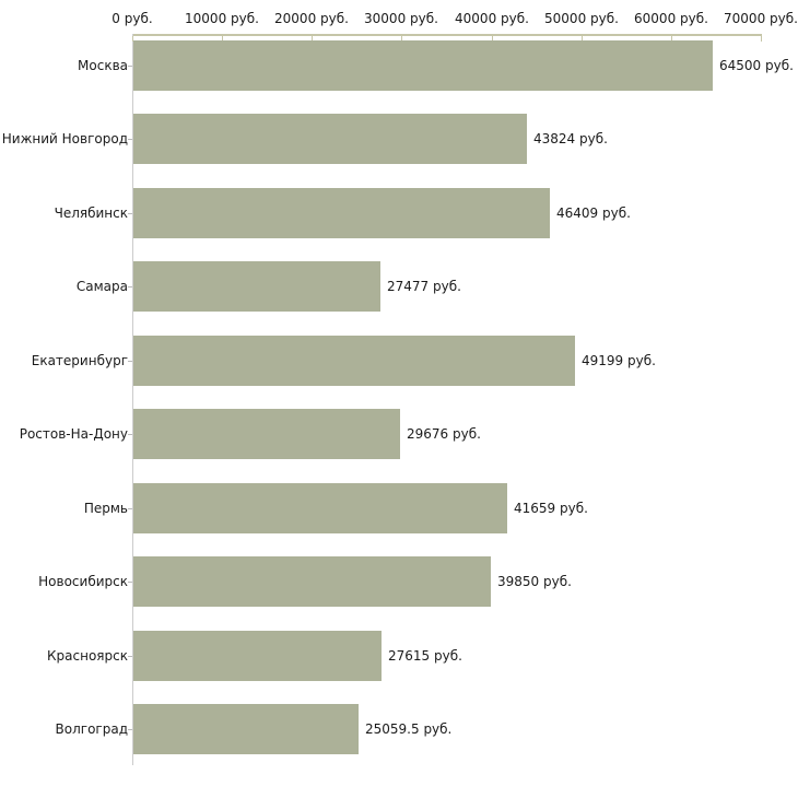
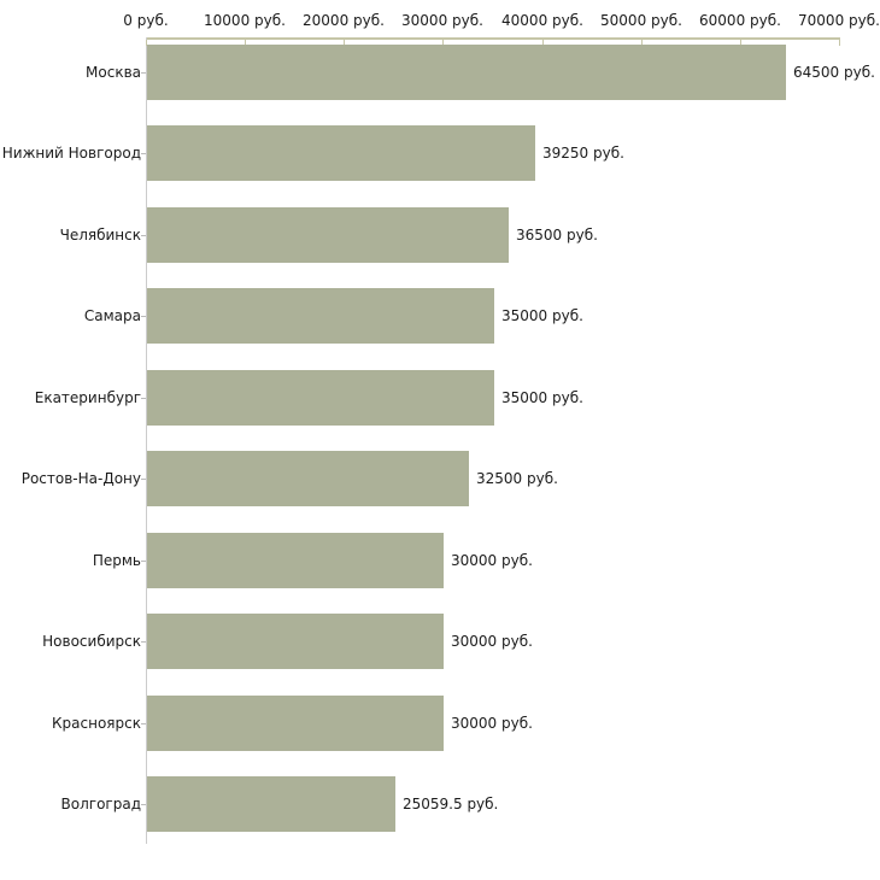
Нижний Новгород: 43824 -> 39250
Челябинск: 46409 -> 36500
Самара: 27477 -> 35000
Екатеринбург: 49199 -> 35000
Ростов-На-Дону: 29676 -> 32500
Пермь: 41659 -> 30000
Новосибирск: 39850 -> 30000
Красноярск: 27615 -> 30000
